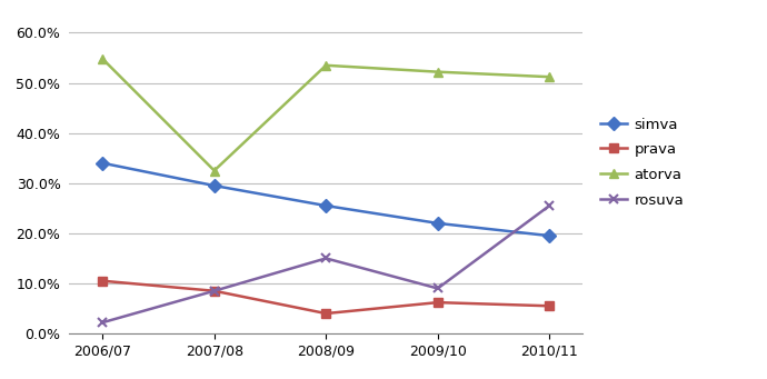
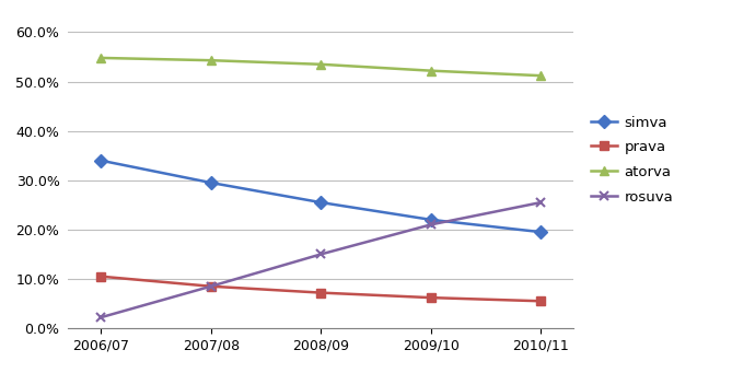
atorva/2007/08: 32.5% -> 54.3%
prava/2008/09: 4.0% -> 7.2%
rosuva/2009/10: 9.0% -> 21.0%
